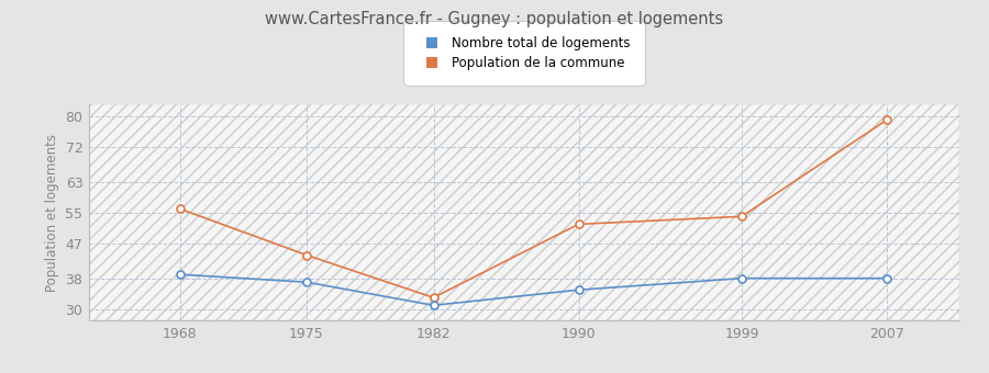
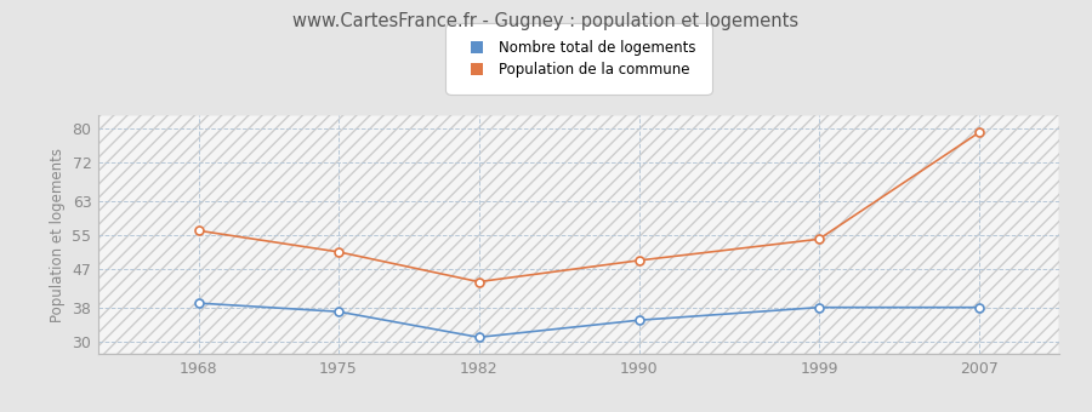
Population de la commune/1975: 44 -> 51
Population de la commune/1982: 33 -> 44
Population de la commune/1990: 52 -> 49
